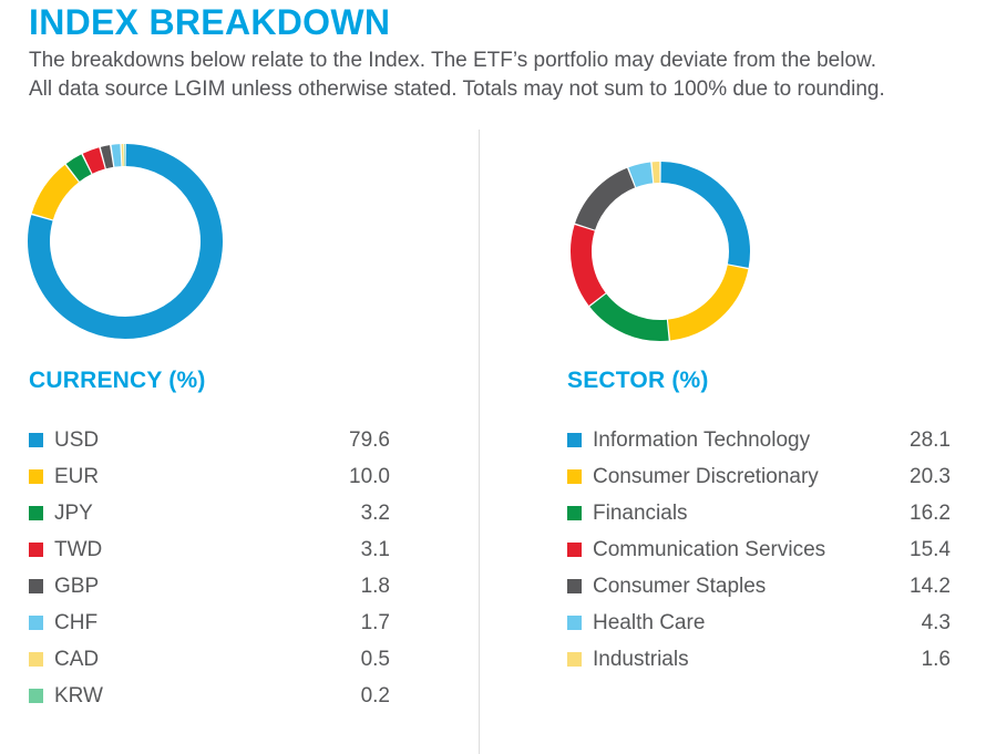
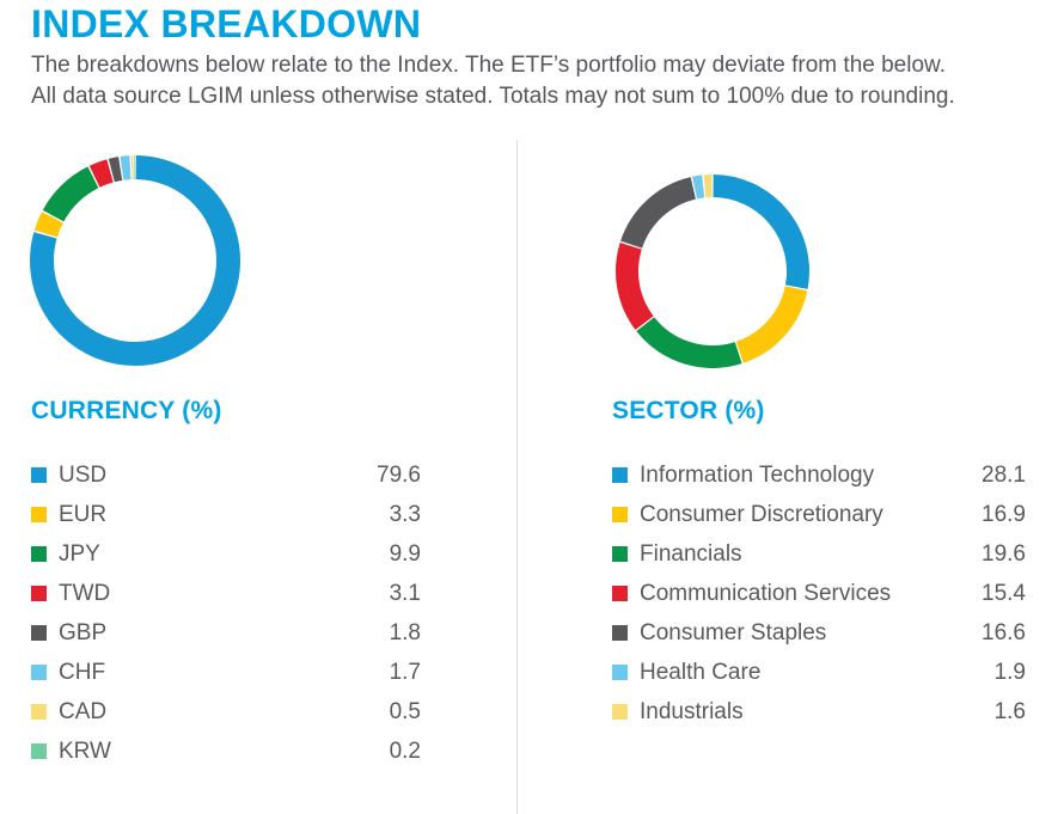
CURRENCY (%)/EUR: 10.0 -> 3.3
CURRENCY (%)/JPY: 3.2 -> 9.9
SECTOR (%)/Consumer Discretionary: 20.3 -> 16.9
SECTOR (%)/Financials: 16.2 -> 19.6
SECTOR (%)/Consumer Staples: 14.2 -> 16.6
SECTOR (%)/Health Care: 4.3 -> 1.9
